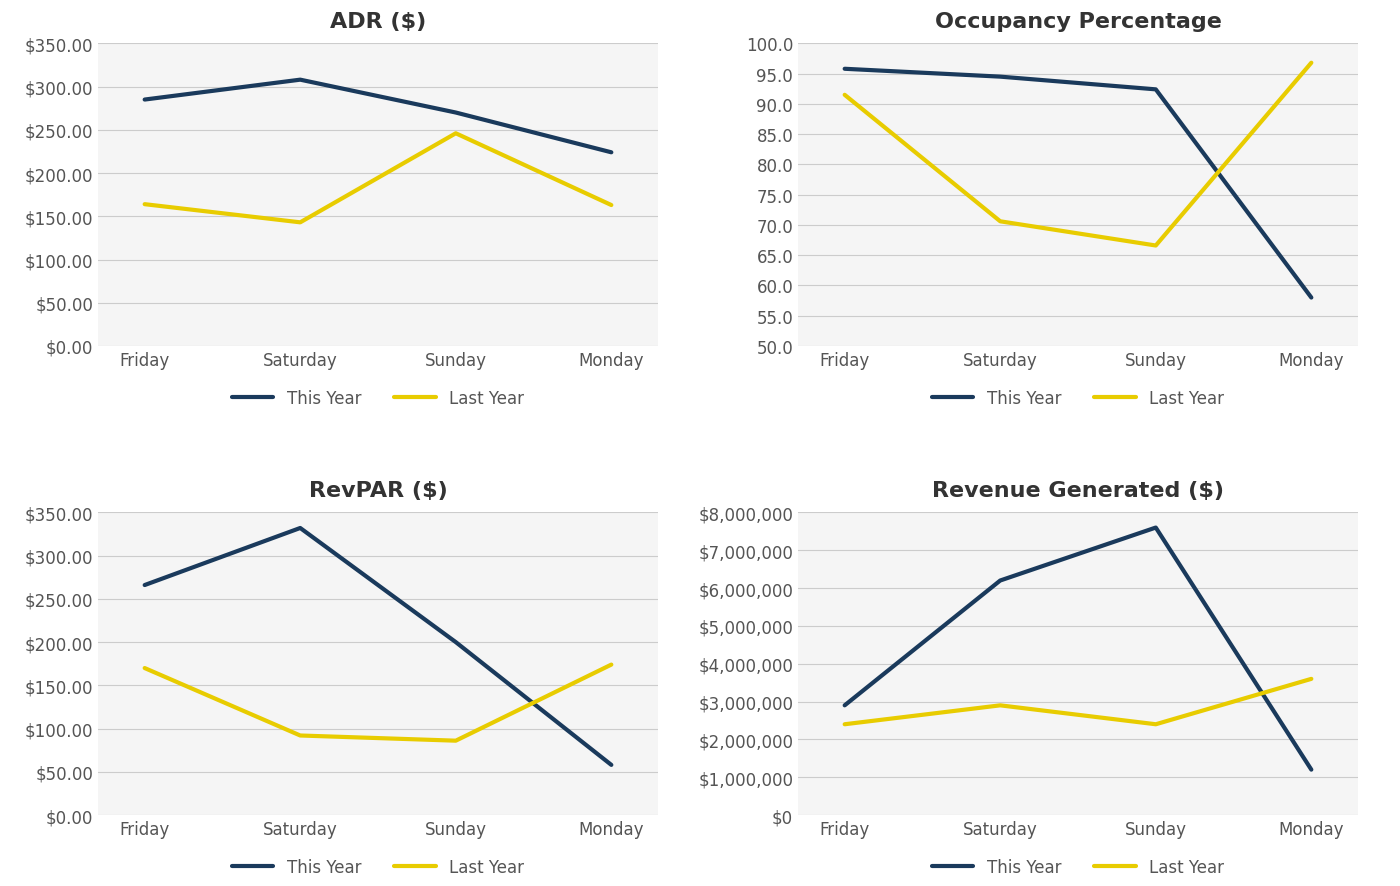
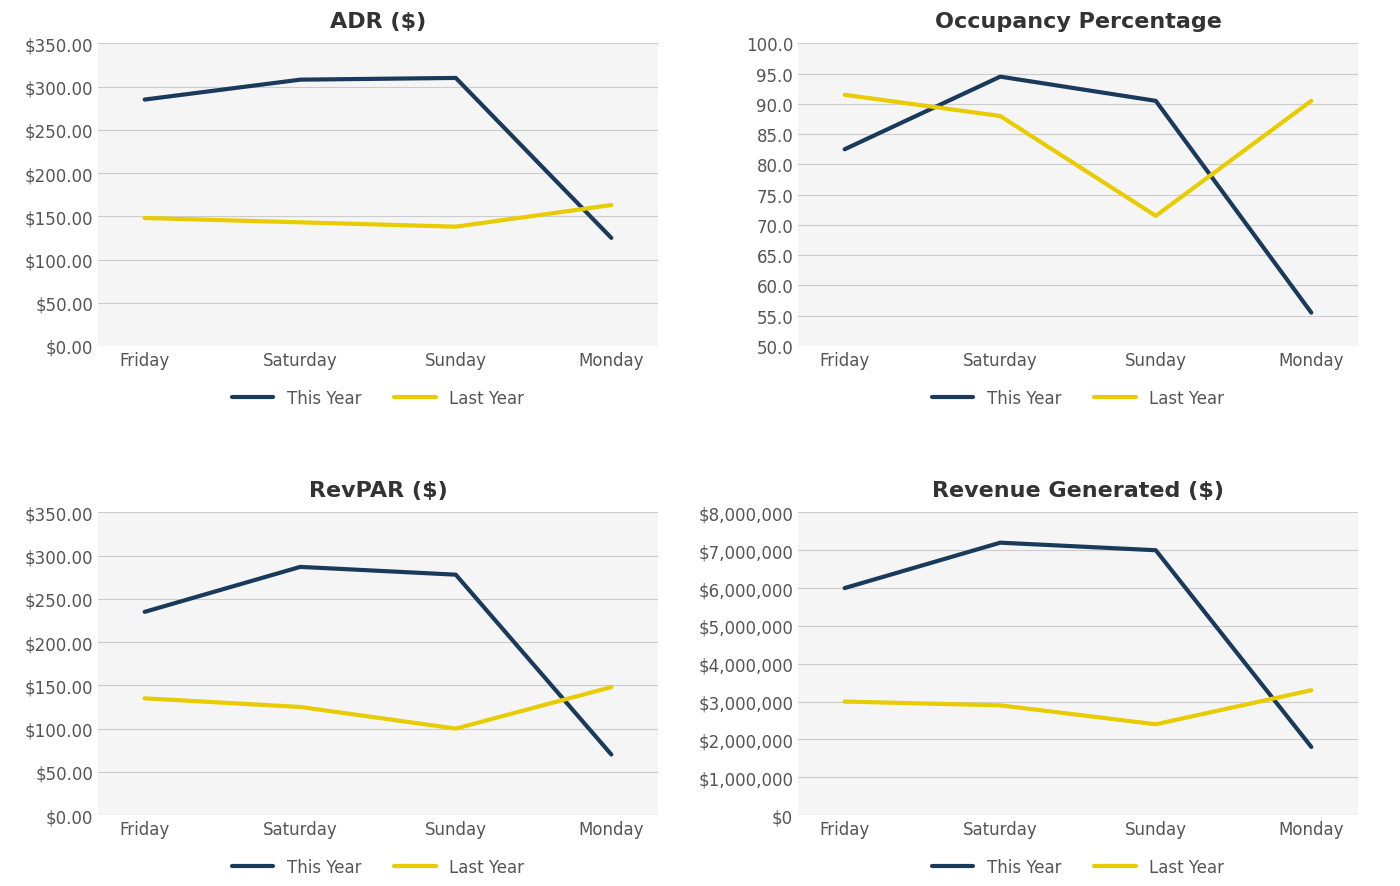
ADR ($)/Last Year/Friday: $164 -> $148
ADR ($)/This Year/Sunday: $270 -> $310
ADR ($)/Last Year/Sunday: $246 -> $138
ADR ($)/This Year/Monday: $224 -> $125
Occupancy Percentage/This Year/Friday: 95.8 -> 82.5
Occupancy Percentage/Last Year/Saturday: 70.6 -> 88.0
Occupancy Percentage/This Year/Sunday: 92.4 -> 90.5
Occupancy Percentage/Last Year/Sunday: 66.6 -> 71.5
Occupancy Percentage/This Year/Monday: 58.0 -> 55.5
Occupancy Percentage/Last Year/Monday: 96.8 -> 90.5
RevPAR ($)/This Year/Friday: $266 -> $235
RevPAR ($)/Last Year/Friday: $170 -> $135
RevPAR ($)/This Year/Saturday: $332 -> $287
RevPAR ($)/Last Year/Saturday: $92 -> $125
RevPAR ($)/This Year/Sunday: $200 -> $278
RevPAR ($)/Last Year/Sunday: $86 -> $100
RevPAR ($)/This Year/Monday: $58 -> $70
RevPAR ($)/Last Year/Monday: $174 -> $148
Revenue Generated ($)/This Year/Friday: $2,900,000 -> $6,000,000
Revenue Generated ($)/Last Year/Friday: $2,400,000 -> $3,000,000
Revenue Generated ($)/This Year/Saturday: $6,200,000 -> $7,200,000
Revenue Generated ($)/This Year/Sunday: $7,600,000 -> $7,000,000
Revenue Generated ($)/This Year/Monday: $1,200,000 -> $1,800,000
Revenue Generated ($)/Last Year/Monday: $3,600,000 -> $3,300,000
